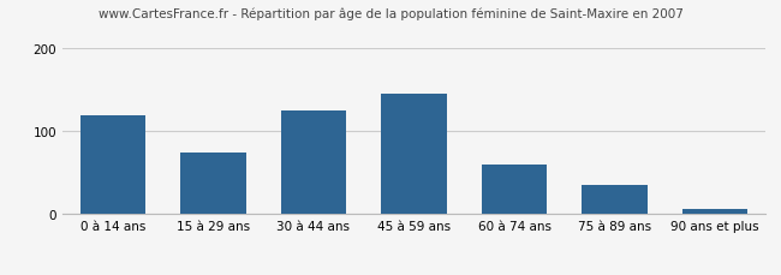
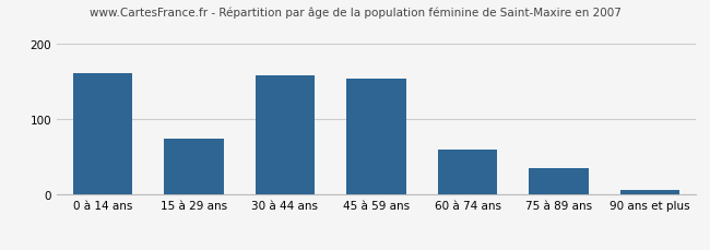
0 à 14 ans: 120 -> 162
30 à 44 ans: 125 -> 158
45 à 59 ans: 145 -> 154
